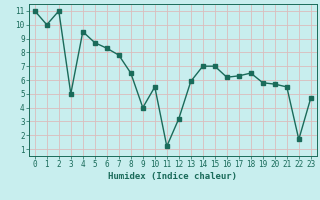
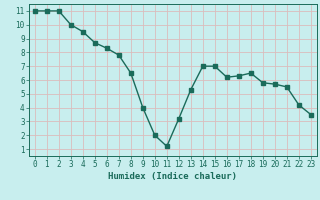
1: 10.0 -> 11.0
3: 5.0 -> 10.0
10: 5.5 -> 2.0
13: 5.9 -> 5.3
22: 1.7 -> 4.2
23: 4.7 -> 3.5
